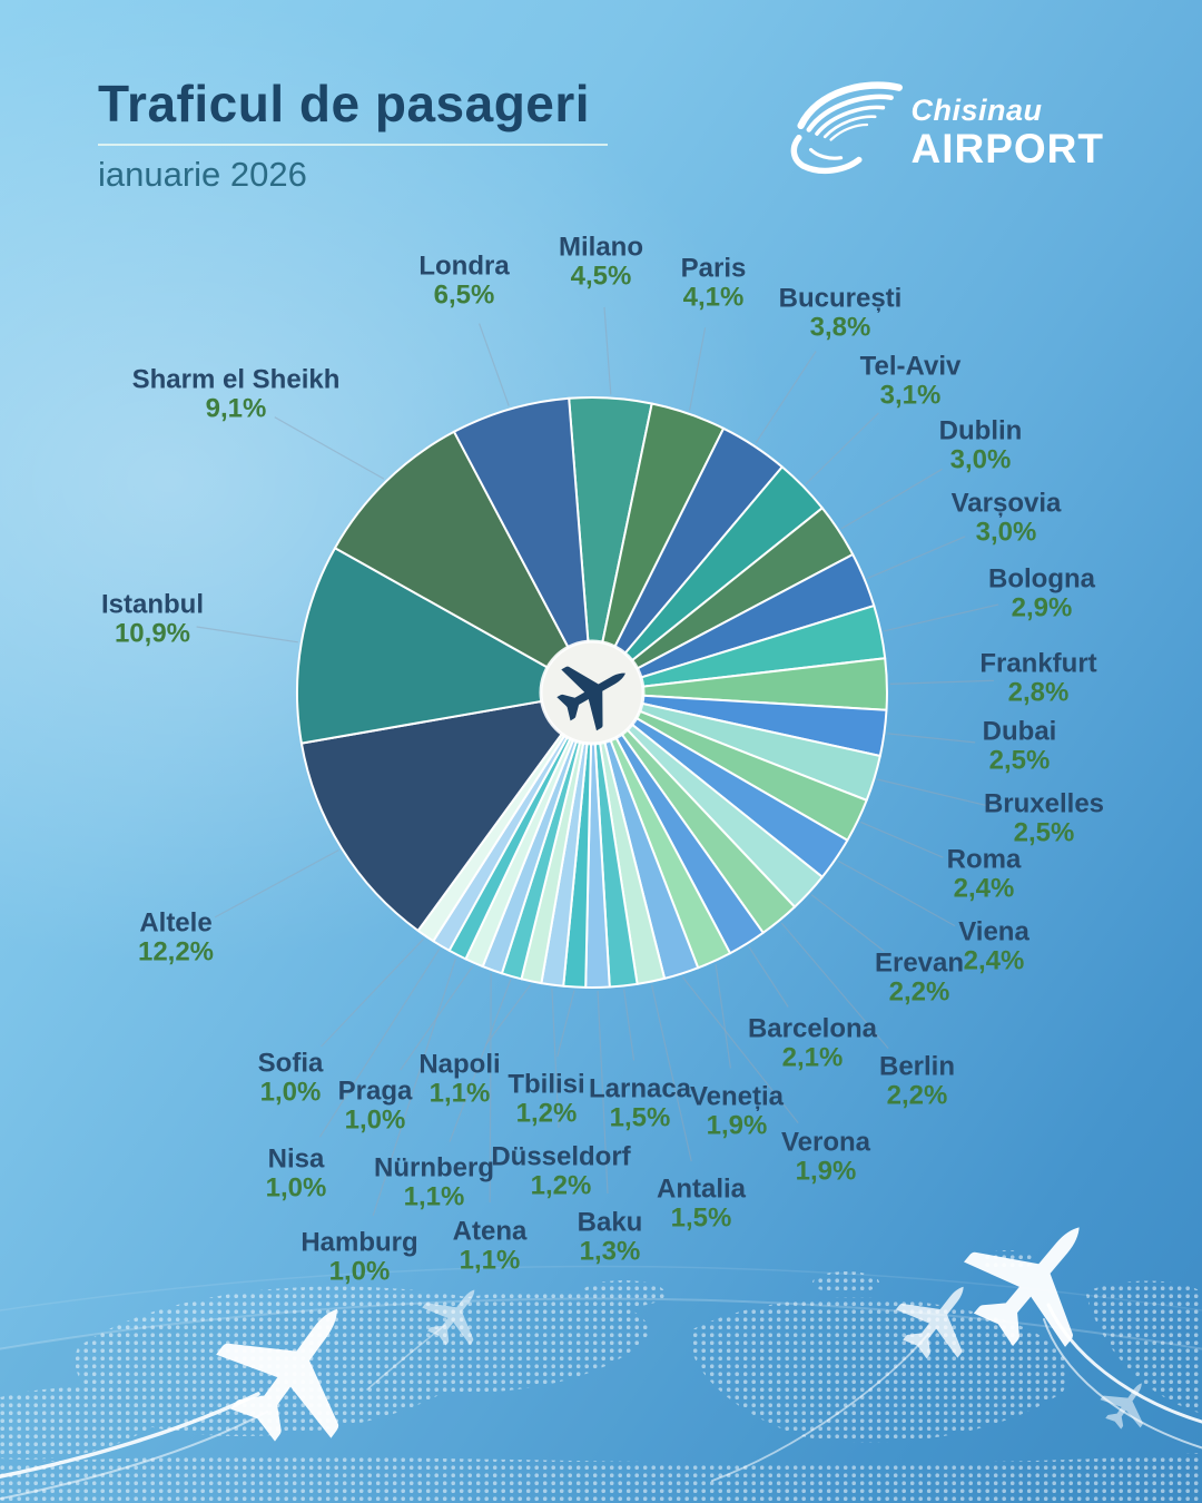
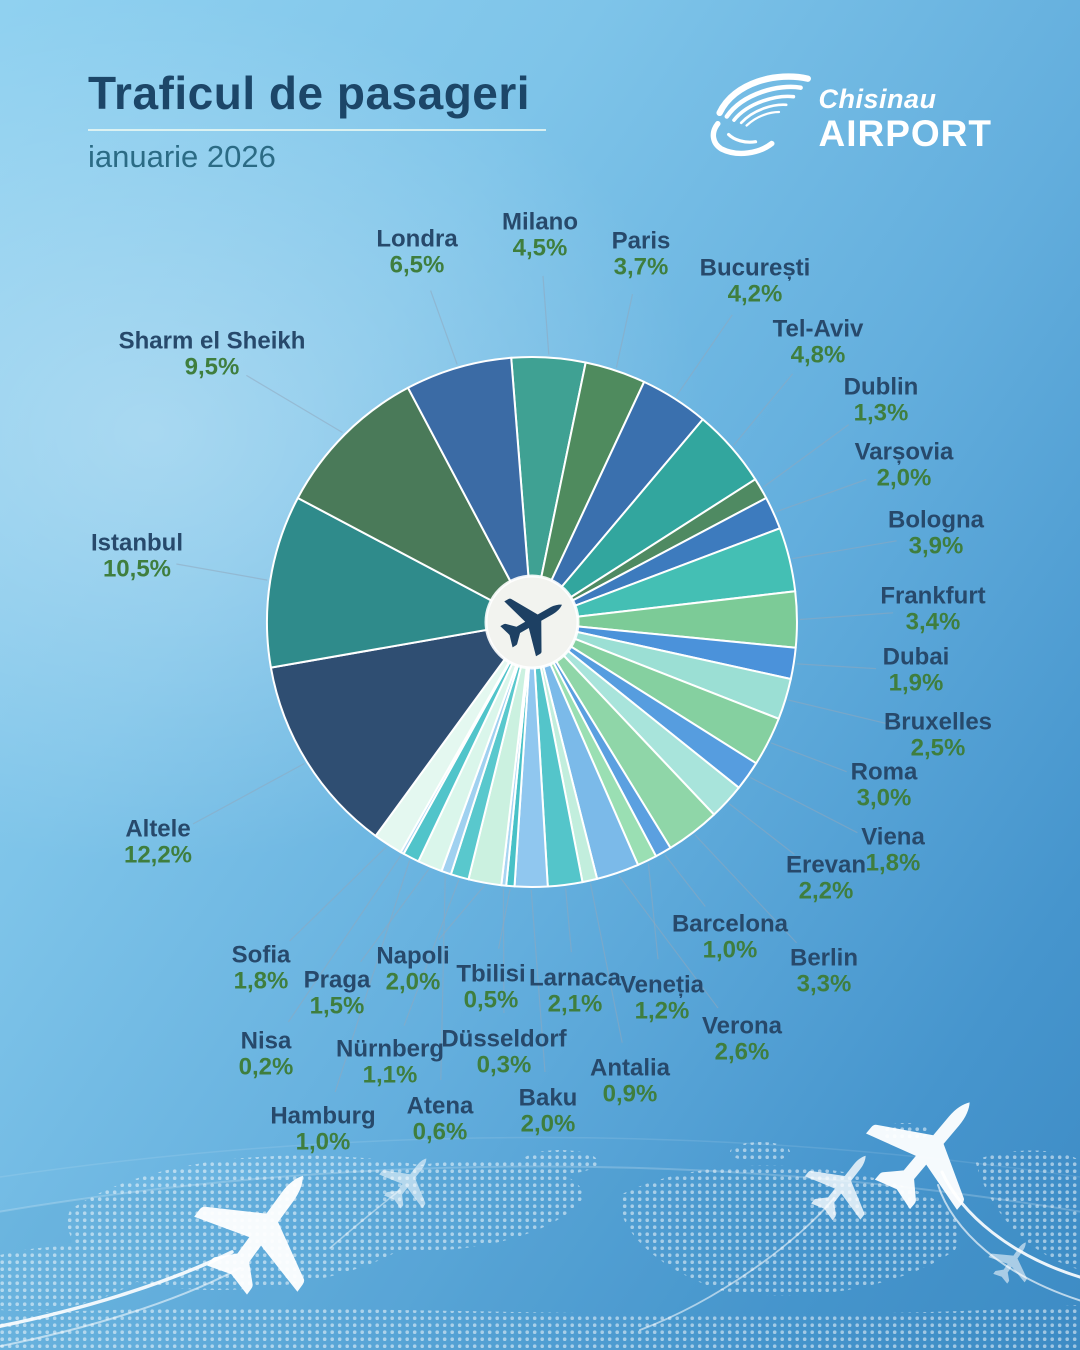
Paris: 4,1% -> 3,7%
București: 3,8% -> 4,2%
Tel-Aviv: 3,1% -> 4,8%
Dublin: 3,0% -> 1,3%
Varșovia: 3,0% -> 2,0%
Bologna: 2,9% -> 3,9%
Frankfurt: 2,8% -> 3,4%
Dubai: 2,5% -> 1,9%
Roma: 2,4% -> 3,0%
Viena: 2,4% -> 1,8%
Berlin: 2,2% -> 3,3%
Barcelona: 2,1% -> 1,0%
Veneția: 1,9% -> 1,2%
Verona: 1,9% -> 2,6%
Antalia: 1,5% -> 0,9%
Larnaca: 1,5% -> 2,1%
Baku: 1,3% -> 2,0%
Tbilisi: 1,2% -> 0,5%
Düsseldorf: 1,2% -> 0,3%
Napoli: 1,1% -> 2,0%
Atena: 1,1% -> 0,6%
Praga: 1,0% -> 1,5%
Nisa: 1,0% -> 0,2%
Sofia: 1,0% -> 1,8%
Istanbul: 10,9% -> 10,5%
Sharm el Sheikh: 9,1% -> 9,5%
